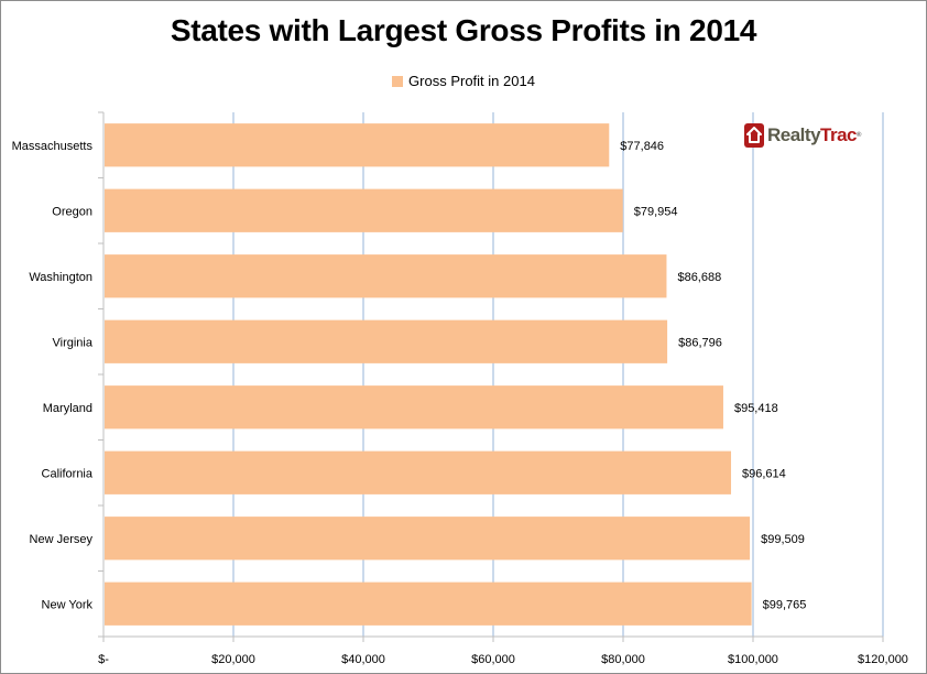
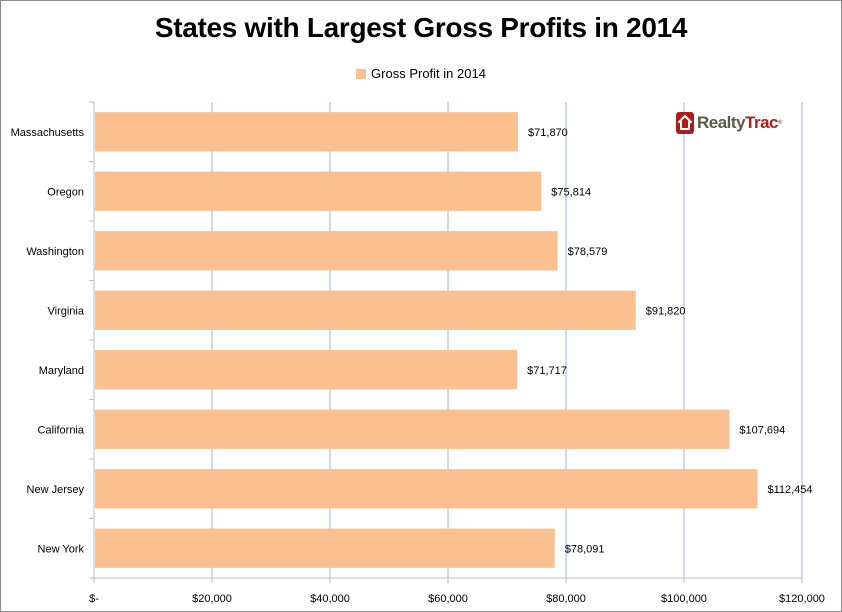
Massachusetts: $77,846 -> $71,870
Oregon: $79,954 -> $75,814
Washington: $86,688 -> $78,579
Virginia: $86,796 -> $91,820
Maryland: $95,418 -> $71,717
California: $96,614 -> $107,694
New Jersey: $99,509 -> $112,454
New York: $99,765 -> $78,091
